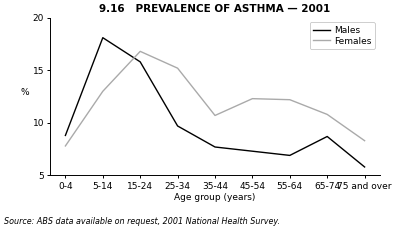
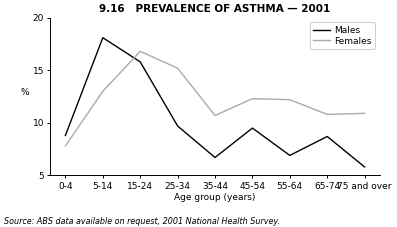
Males/35-44: 7.7 -> 6.7
Males/45-54: 7.3 -> 9.5
Females/75 and over: 8.3 -> 10.9
